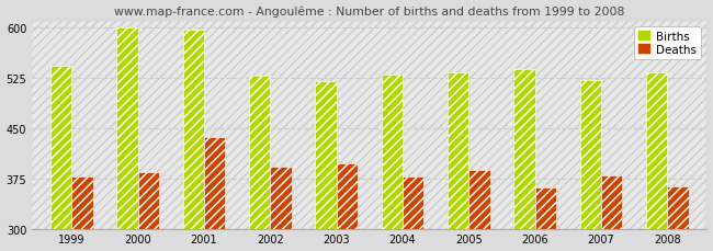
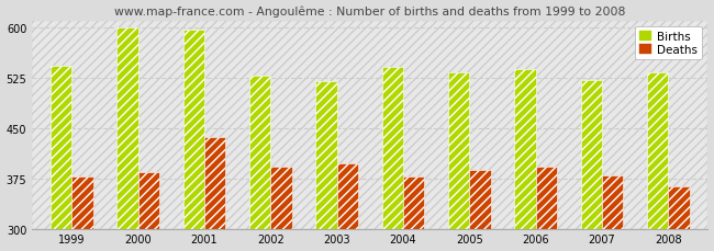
Births/2004: 530 -> 541
Deaths/2006: 362 -> 392
